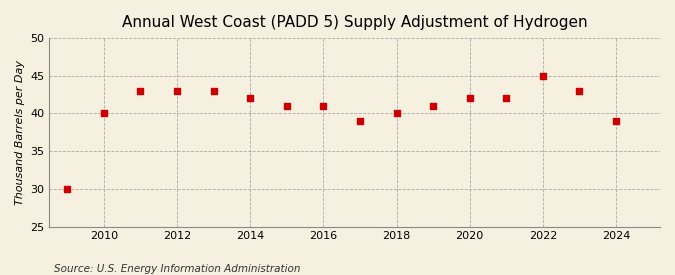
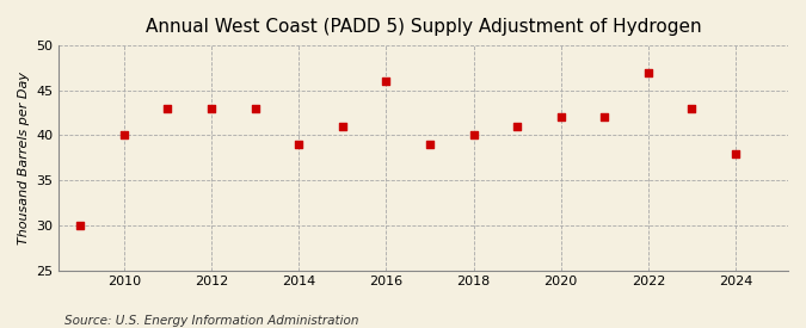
2014: 42 -> 39
2016: 41 -> 46
2022: 45 -> 47
2024: 39 -> 38
